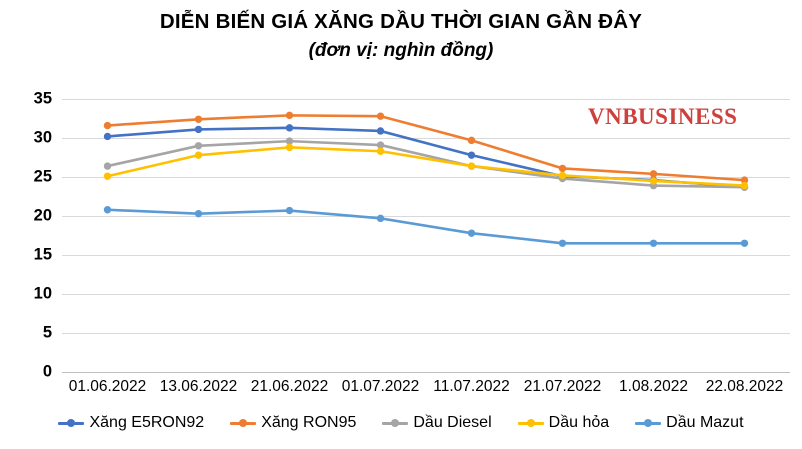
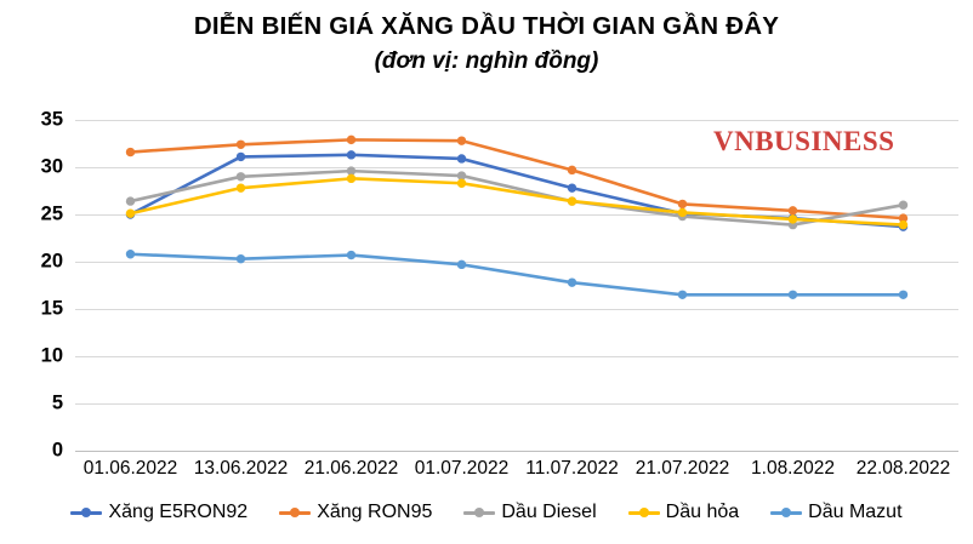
Xăng E5RON92/01.06.2022: 30 -> 25
Dầu Diesel/22.08.2022: 24 -> 26
